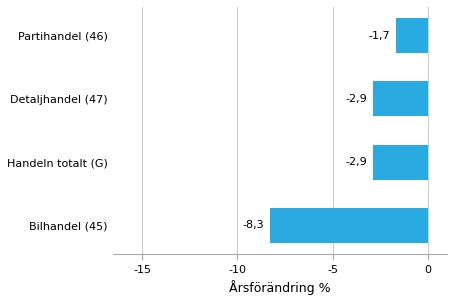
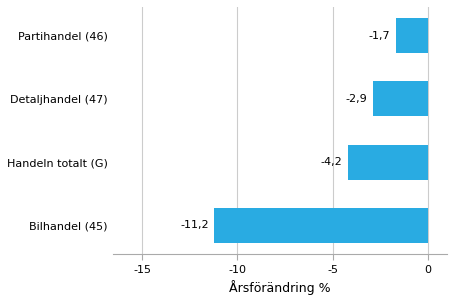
Handeln totalt (G): -2,9 -> -4,2
Bilhandel (45): -8,3 -> -11,2
